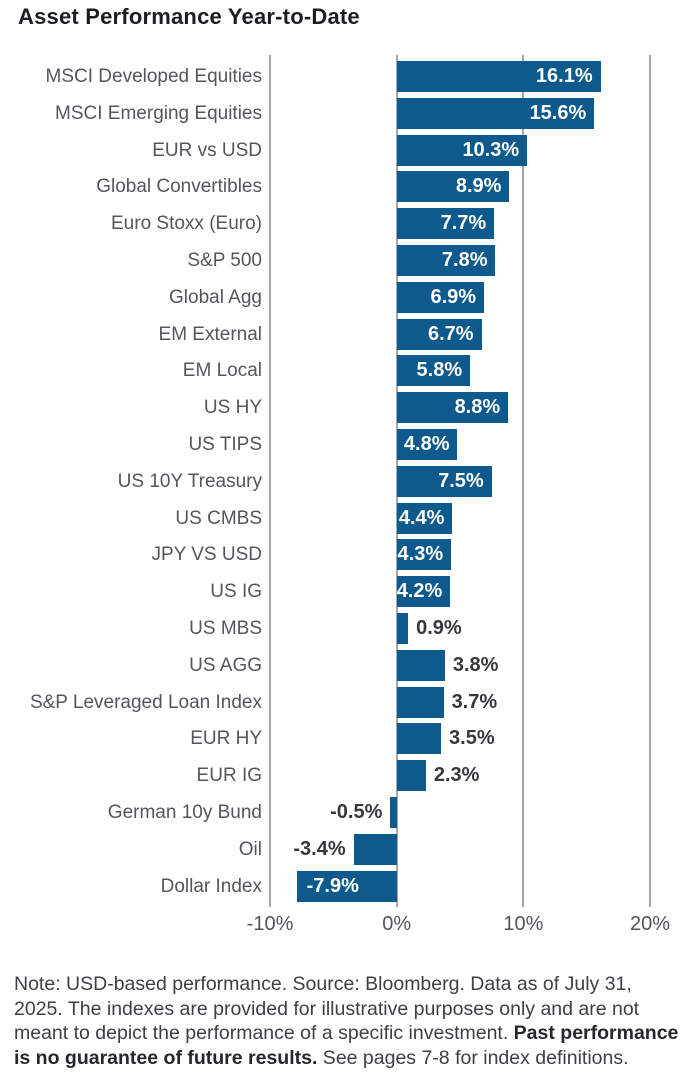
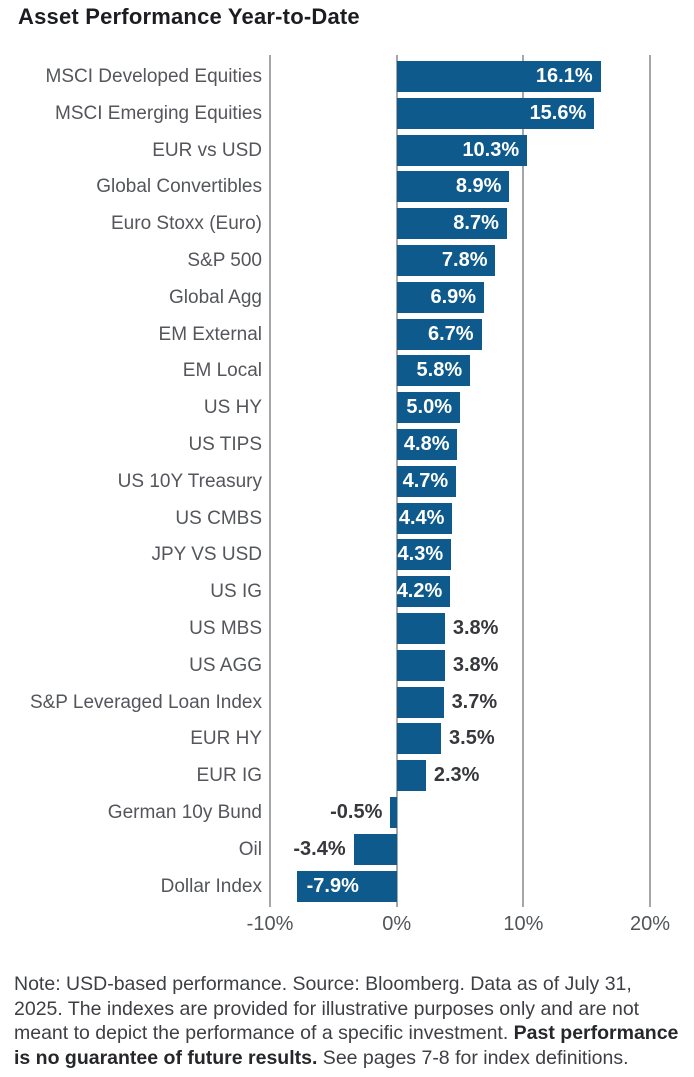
Euro Stoxx (Euro): 7.7% -> 8.7%
US HY: 8.8% -> 5.0%
US 10Y Treasury: 7.5% -> 4.7%
US MBS: 0.9% -> 3.8%
